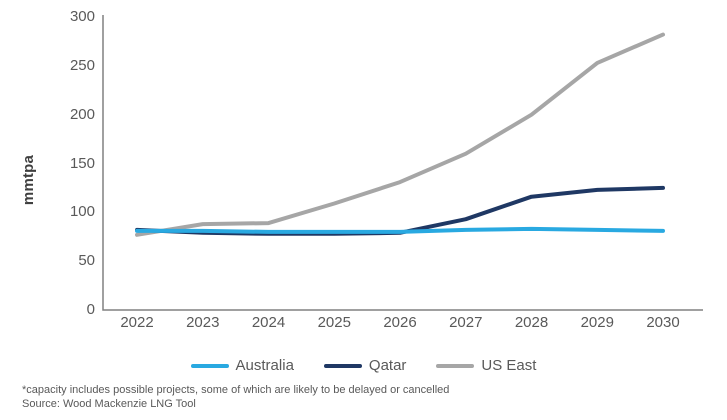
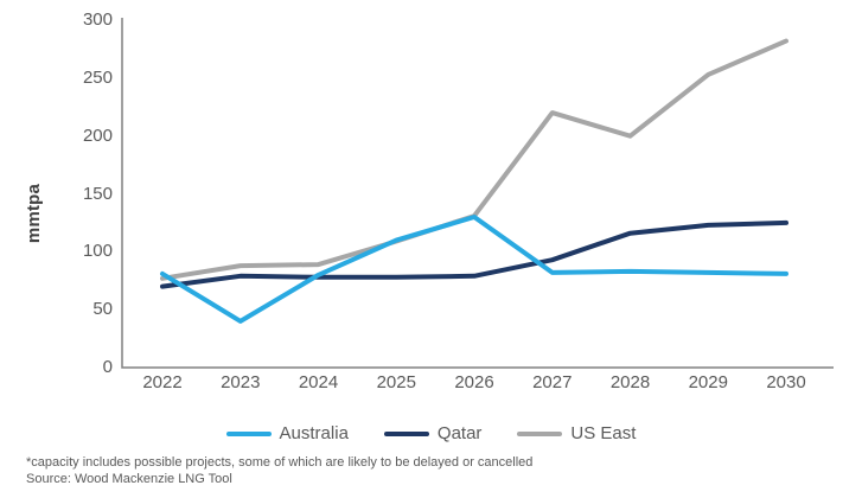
Qatar/2022: 80 -> 70
Australia/2023: 80 -> 40
Australia/2025: 80 -> 110
Australia/2026: 80 -> 130
US East/2027: 160 -> 220
